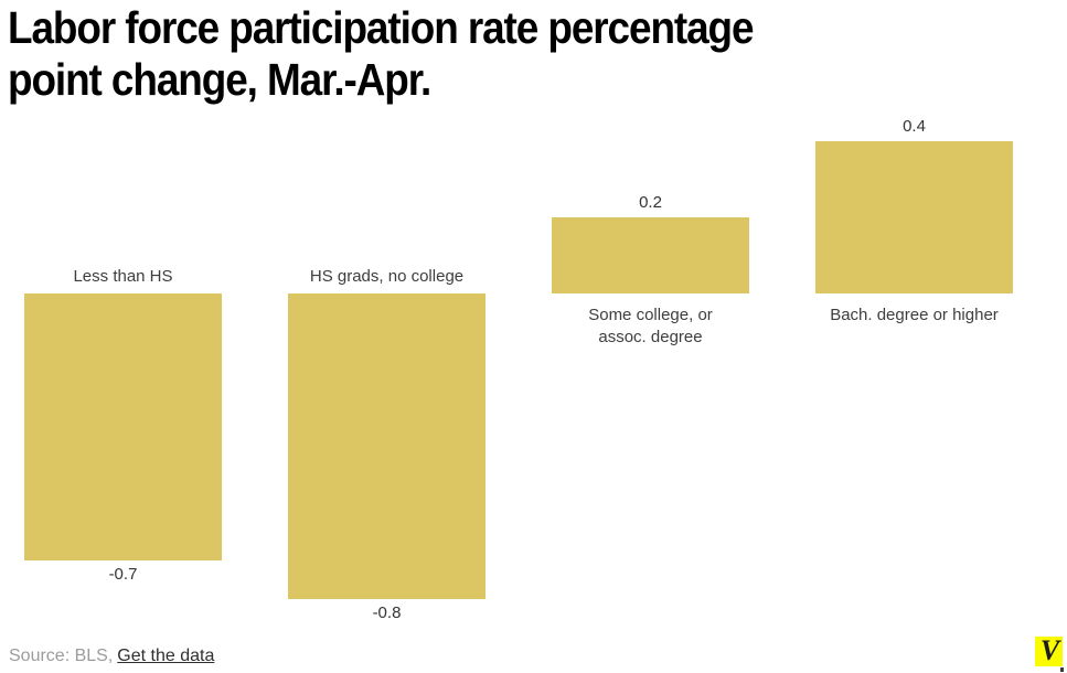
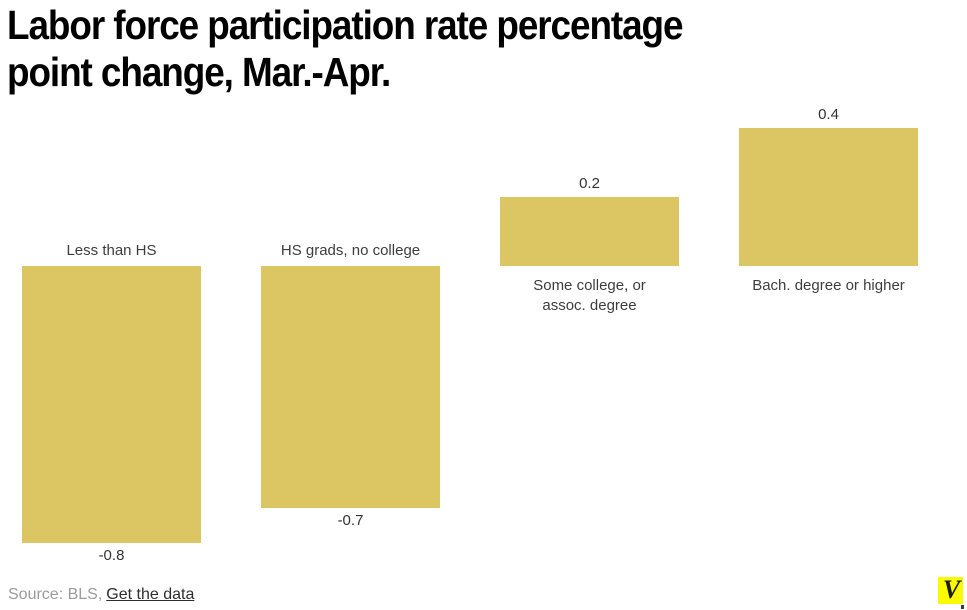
Less than HS: -0.7 -> -0.8
HS grads, no college: -0.8 -> -0.7
